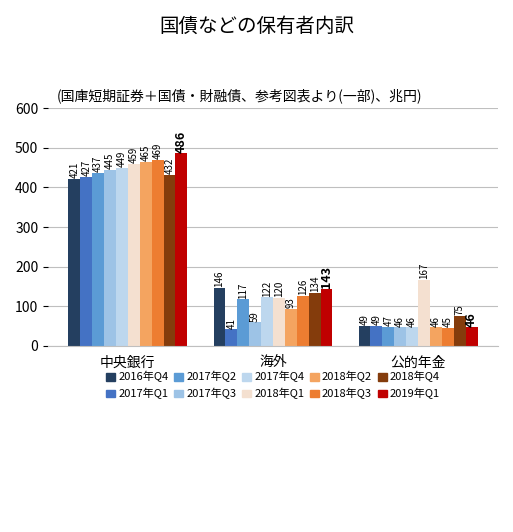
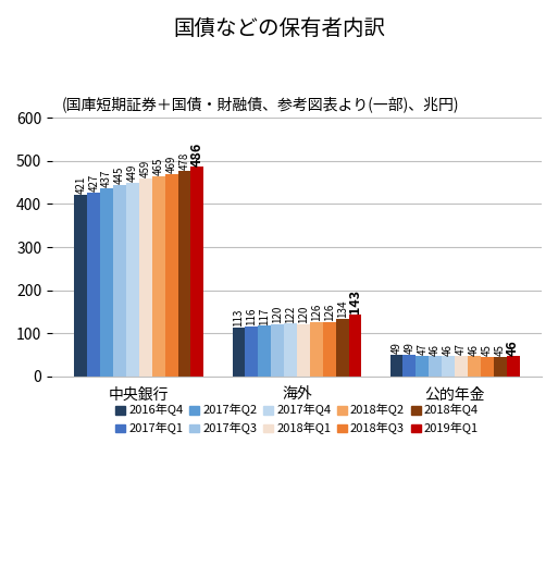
2018年Q4/中央銀行: 432 -> 478
2016年Q4/海外: 146 -> 113
2017年Q1/海外: 41 -> 116
2017年Q3/海外: 59 -> 120
2018年Q2/海外: 93 -> 126
2018年Q1/公的年金: 167 -> 47
2018年Q4/公的年金: 75 -> 45
